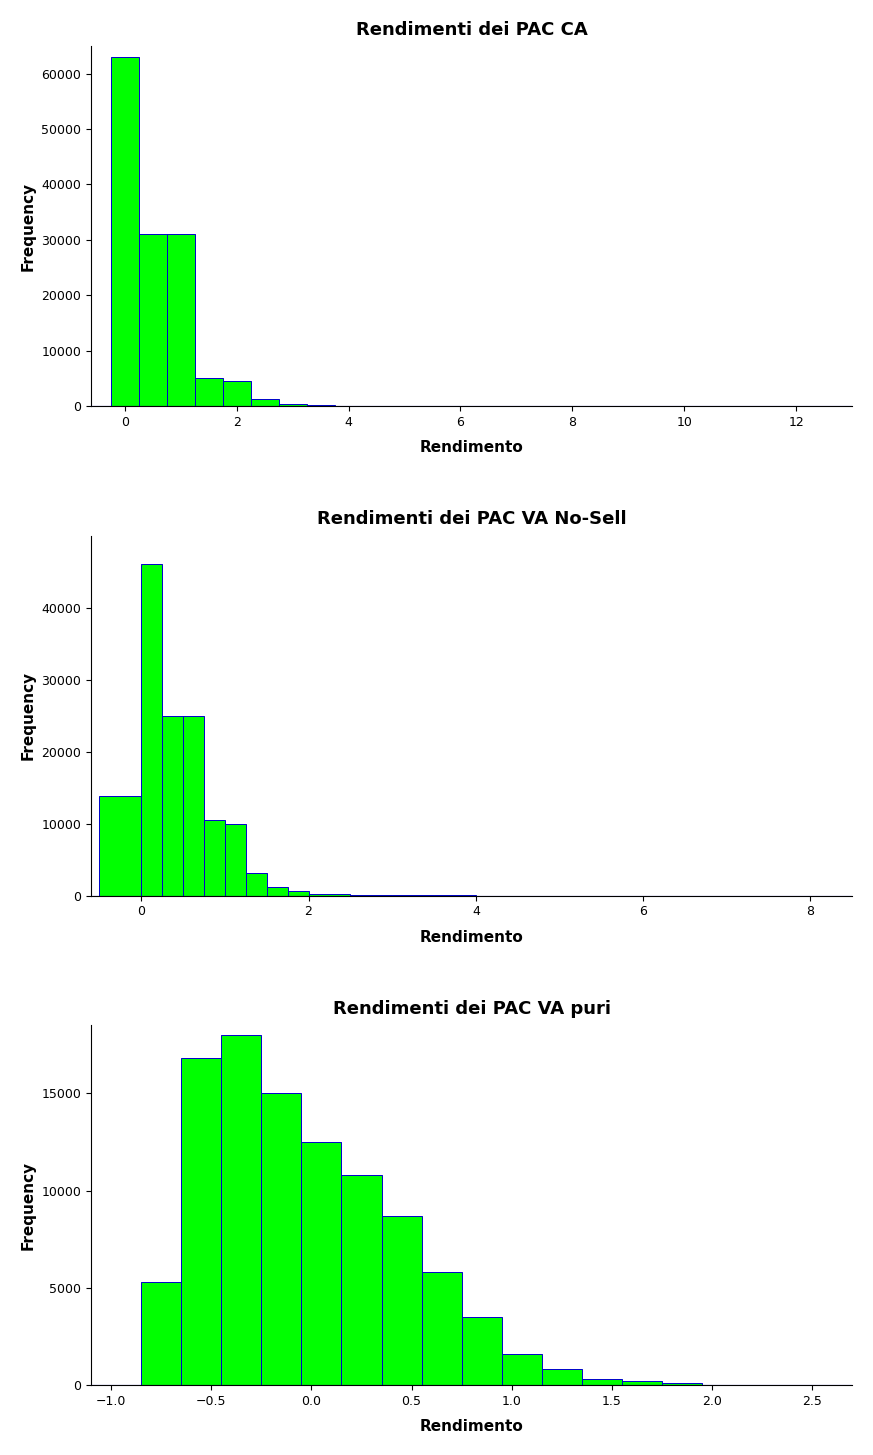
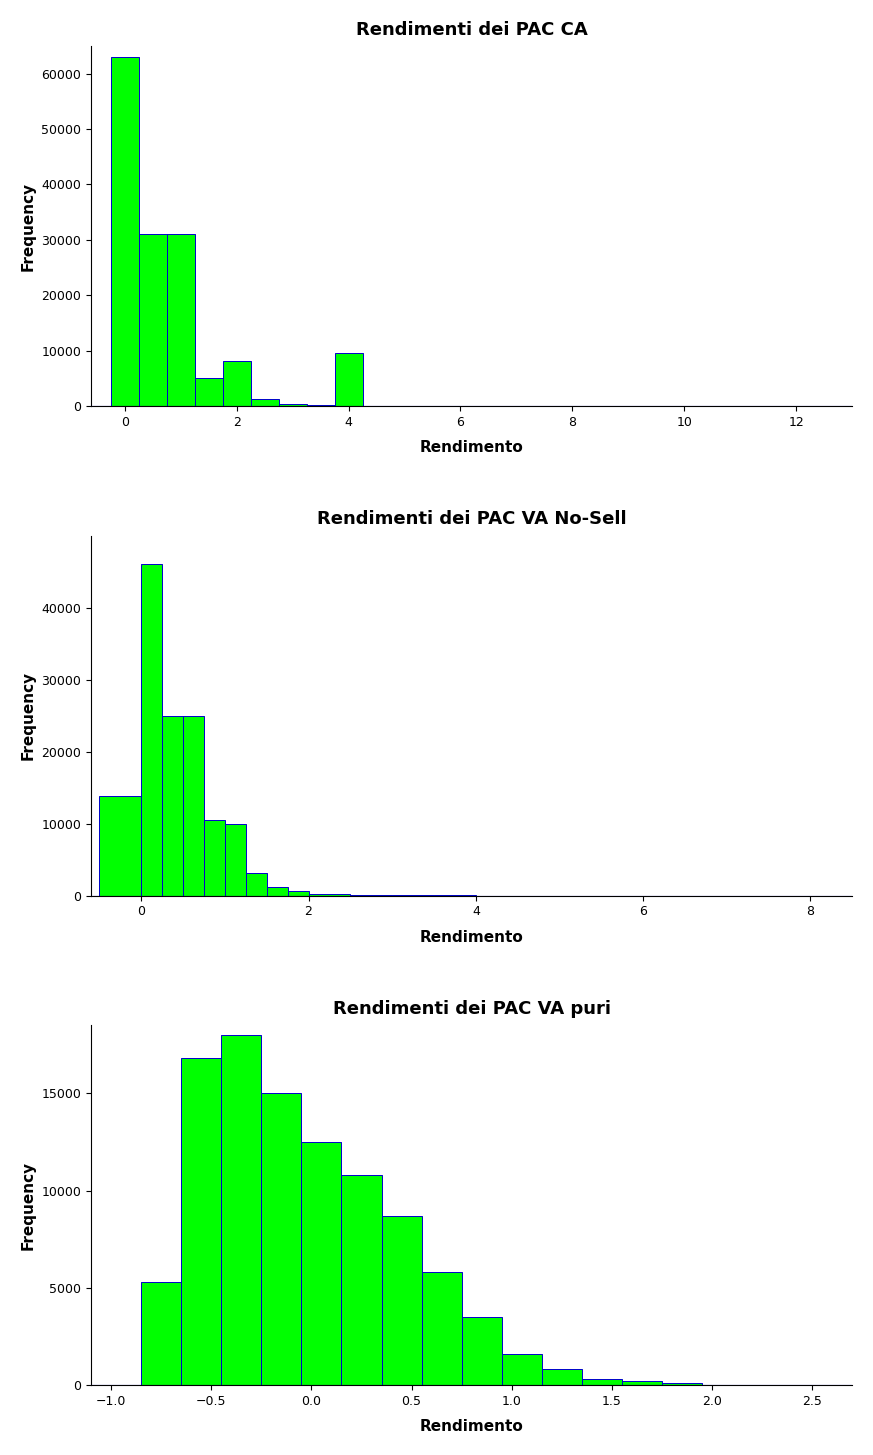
Rendimenti dei PAC CA/2: 4500 -> 8200
Rendimenti dei PAC CA/4: 100 -> 9600
